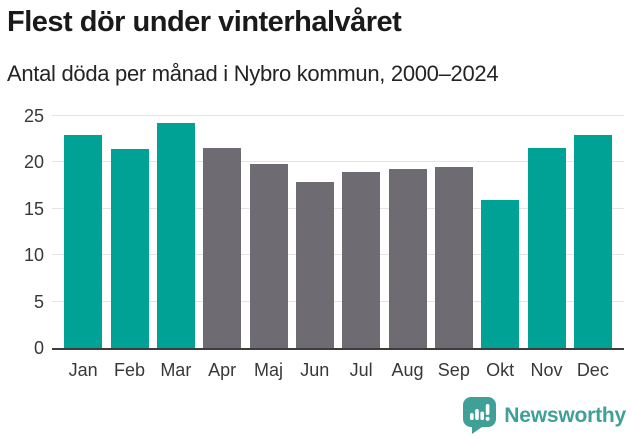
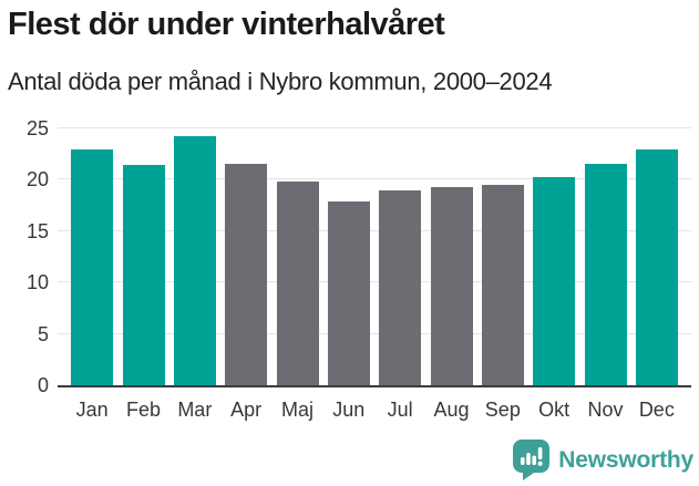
Okt: 16 -> 20
